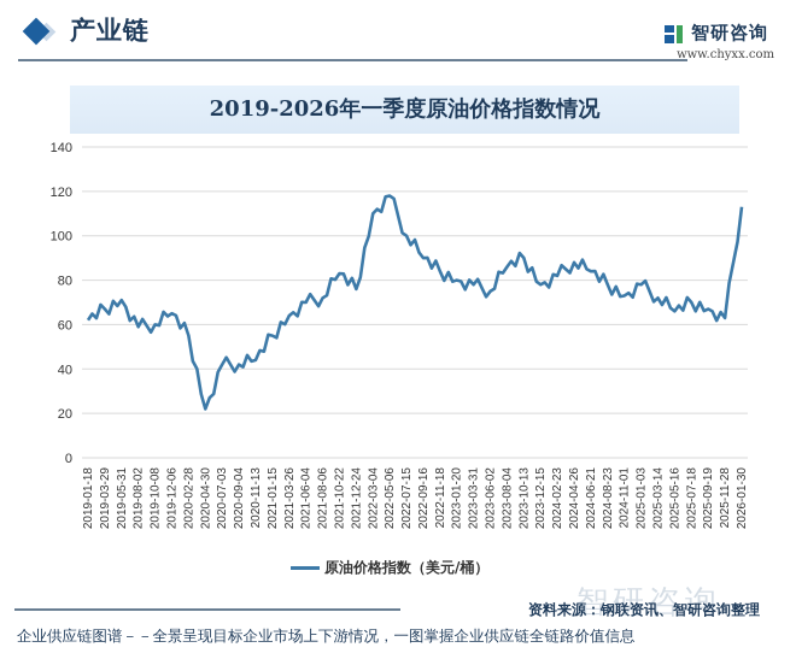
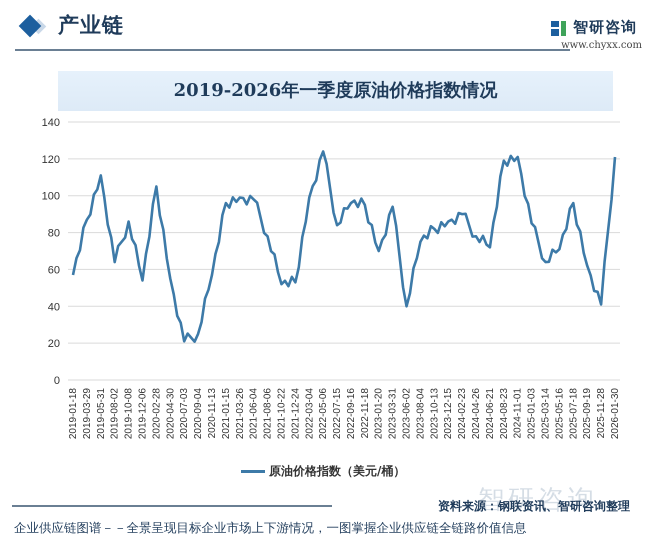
2019-01-18: 62 -> 57
2019-03-29: 67 -> 87
2019-05-31: 71 -> 111
2019-08-02: 59 -> 64
2019-10-08: 60 -> 86
2019-12-06: 65 -> 54
2020-02-28: 55 -> 105
2020-04-30: 22 -> 55
2020-07-03: 42 -> 21
2020-09-04: 42 -> 25
2020-11-13: 44 -> 57
2021-01-15: 55 -> 96
2021-03-26: 64 -> 99
2021-06-04: 70 -> 98
2021-08-06: 72 -> 78
2021-10-22: 83 -> 52
2021-12-24: 76 -> 53
2022-03-04: 110 -> 99
2022-05-06: 118 -> 124
2022-07-15: 100 -> 84
2022-09-16: 90 -> 96
2022-11-18: 84 -> 95
2023-01-20: 80 -> 70
2023-03-31: 78 -> 94
2023-06-02: 75 -> 40
2023-08-04: 86 -> 75
2023-10-13: 90 -> 82
2023-12-15: 78 -> 86
2024-02-23: 82 -> 90
2024-04-26: 88 -> 78
2024-06-21: 84 -> 72
2024-08-23: 78 -> 119
2024-11-01: 73 -> 121
2025-01-03: 78 -> 85
2025-03-14: 72 -> 64
2025-05-16: 66 -> 71
2025-07-18: 70 -> 96
2025-09-19: 67 -> 62
2025-11-28: 63 -> 41
2026-01-30: 113 -> 121
